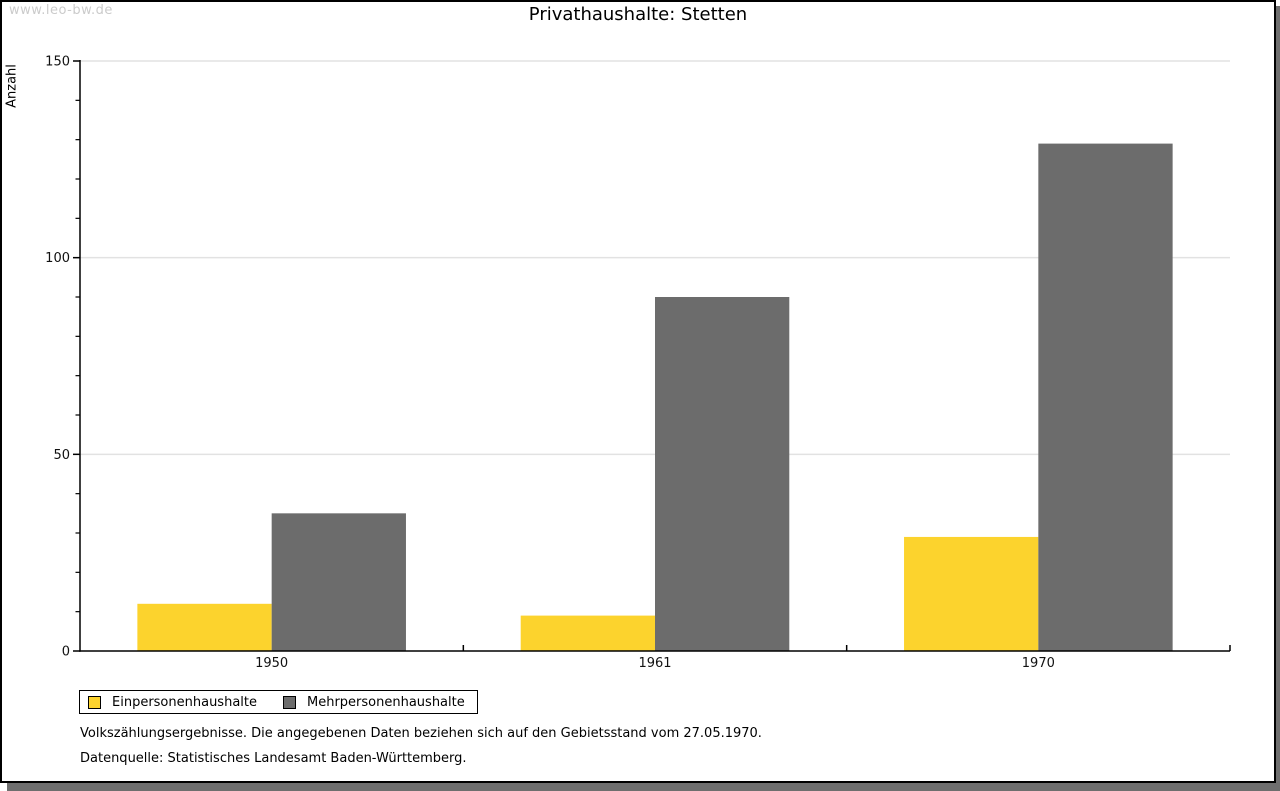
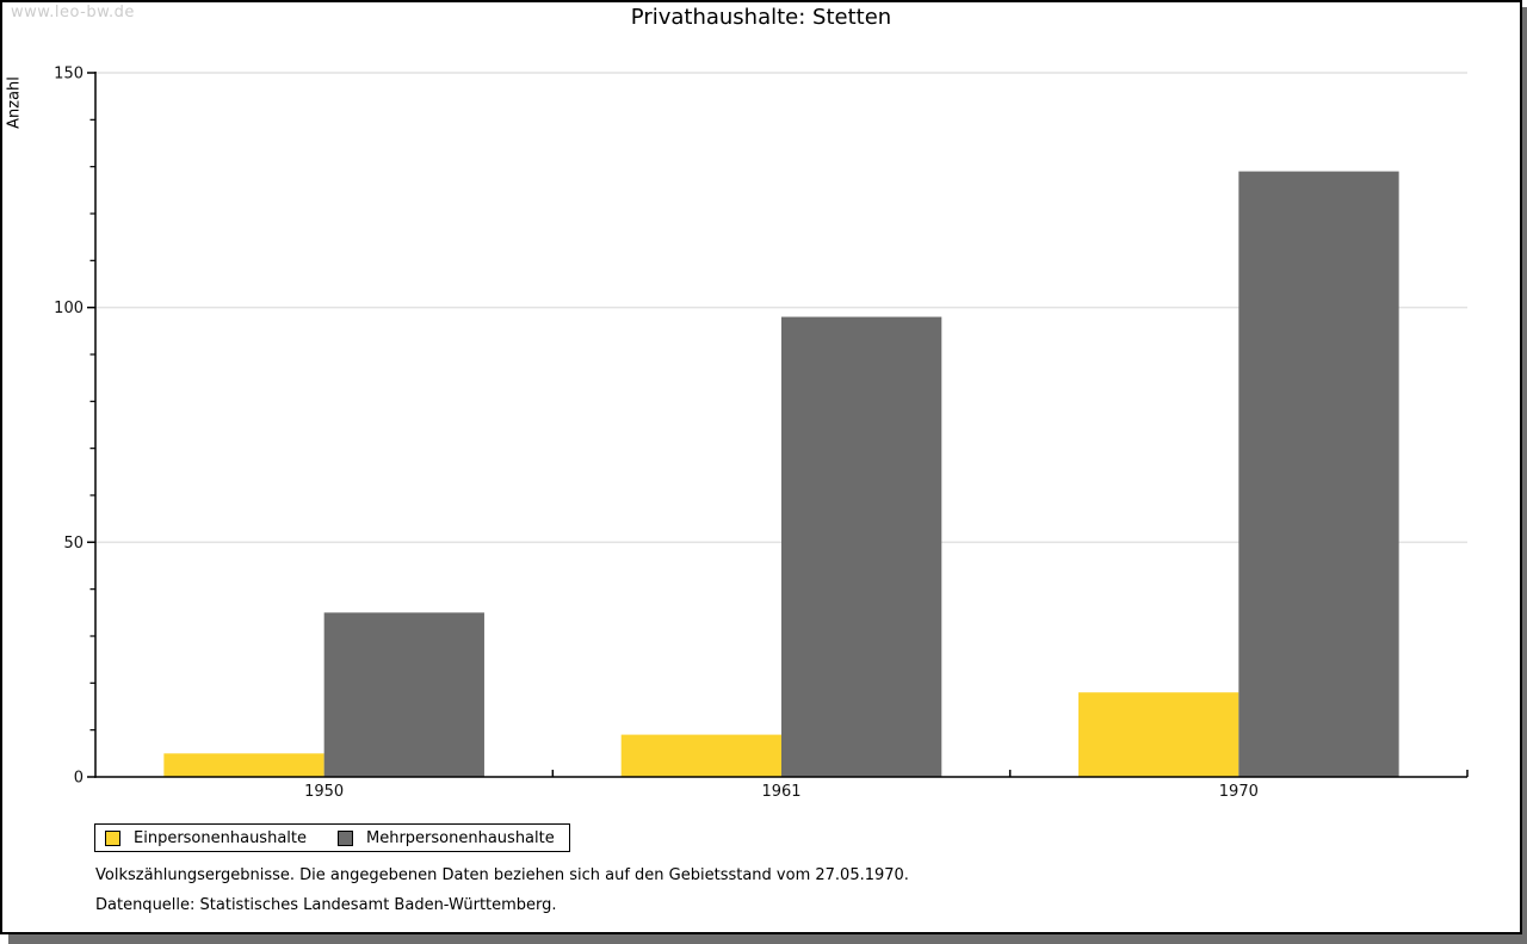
Einpersonenhaushalte/1950: 12 -> 5
Mehrpersonenhaushalte/1961: 90 -> 98
Einpersonenhaushalte/1970: 29 -> 18
